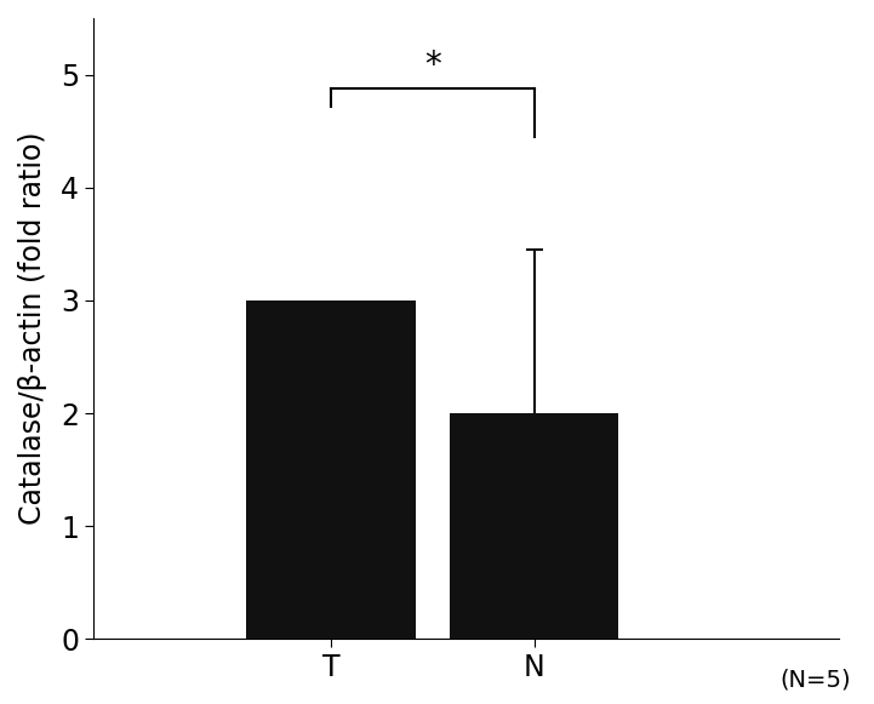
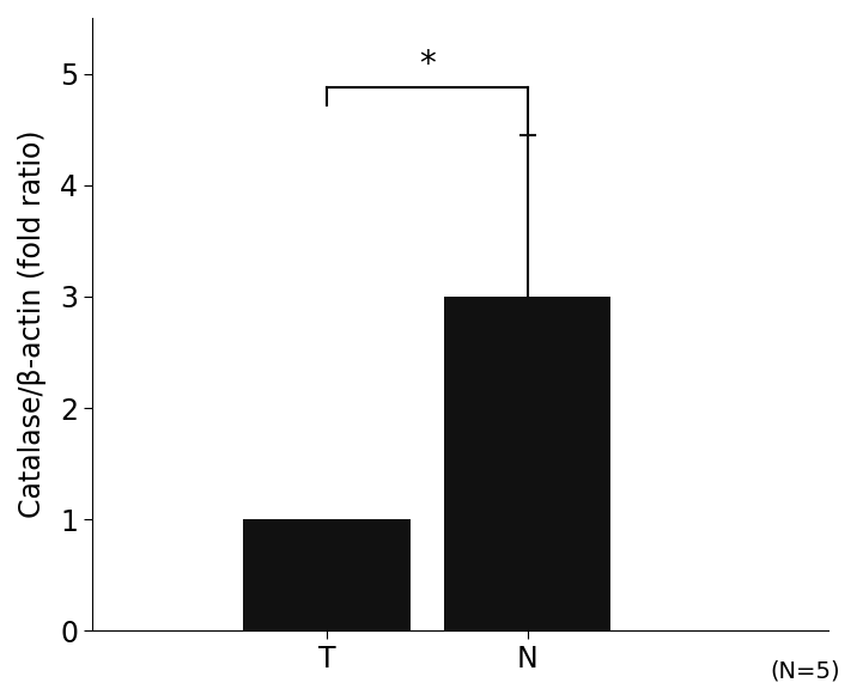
T: 3 -> 1
N: 2 -> 3
